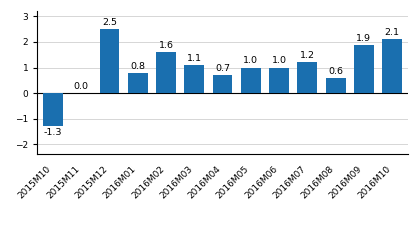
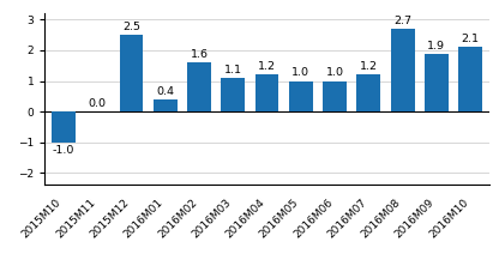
2015M10: -1.3 -> -1.0
2016M01: 0.8 -> 0.4
2016M04: 0.7 -> 1.2
2016M08: 0.6 -> 2.7
